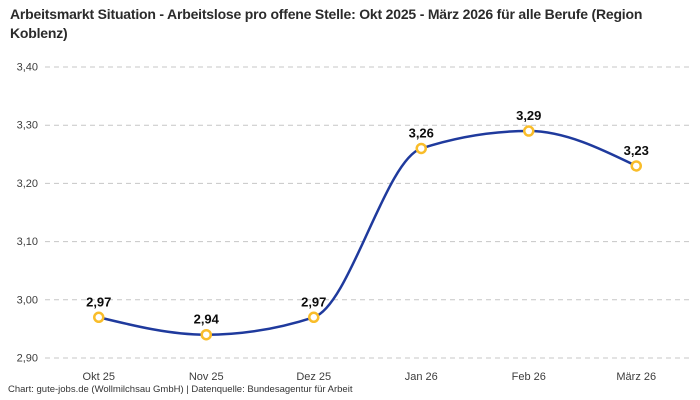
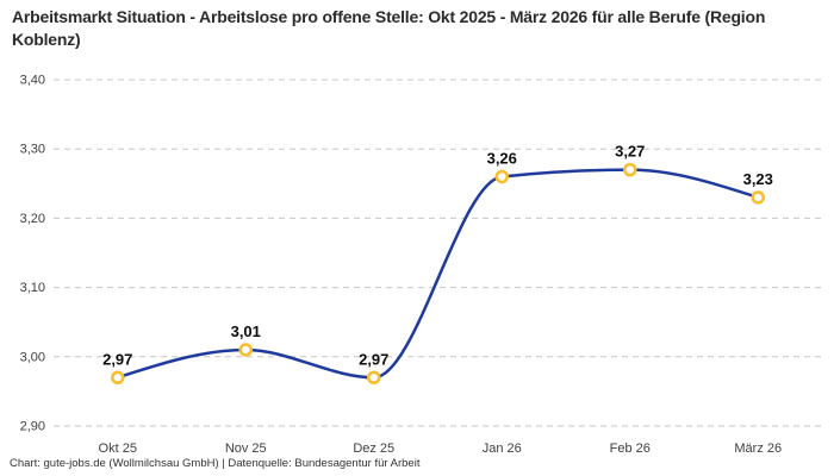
Nov 25: 2,94 -> 3,01
Feb 26: 3,29 -> 3,27
